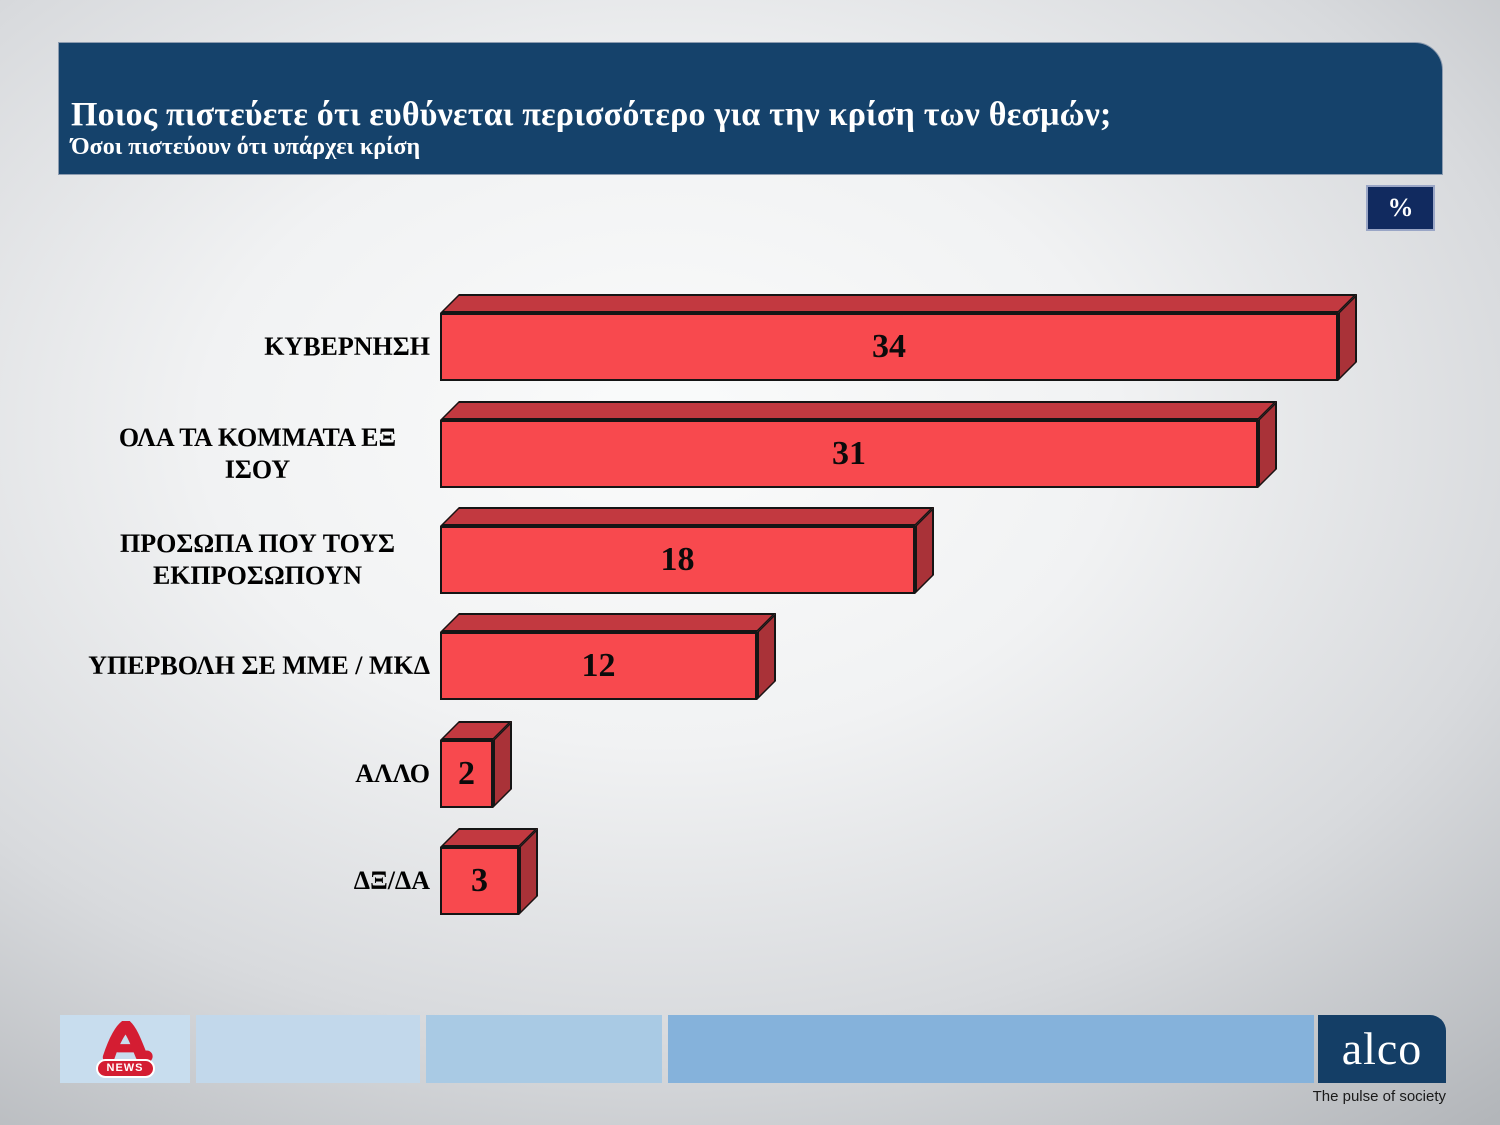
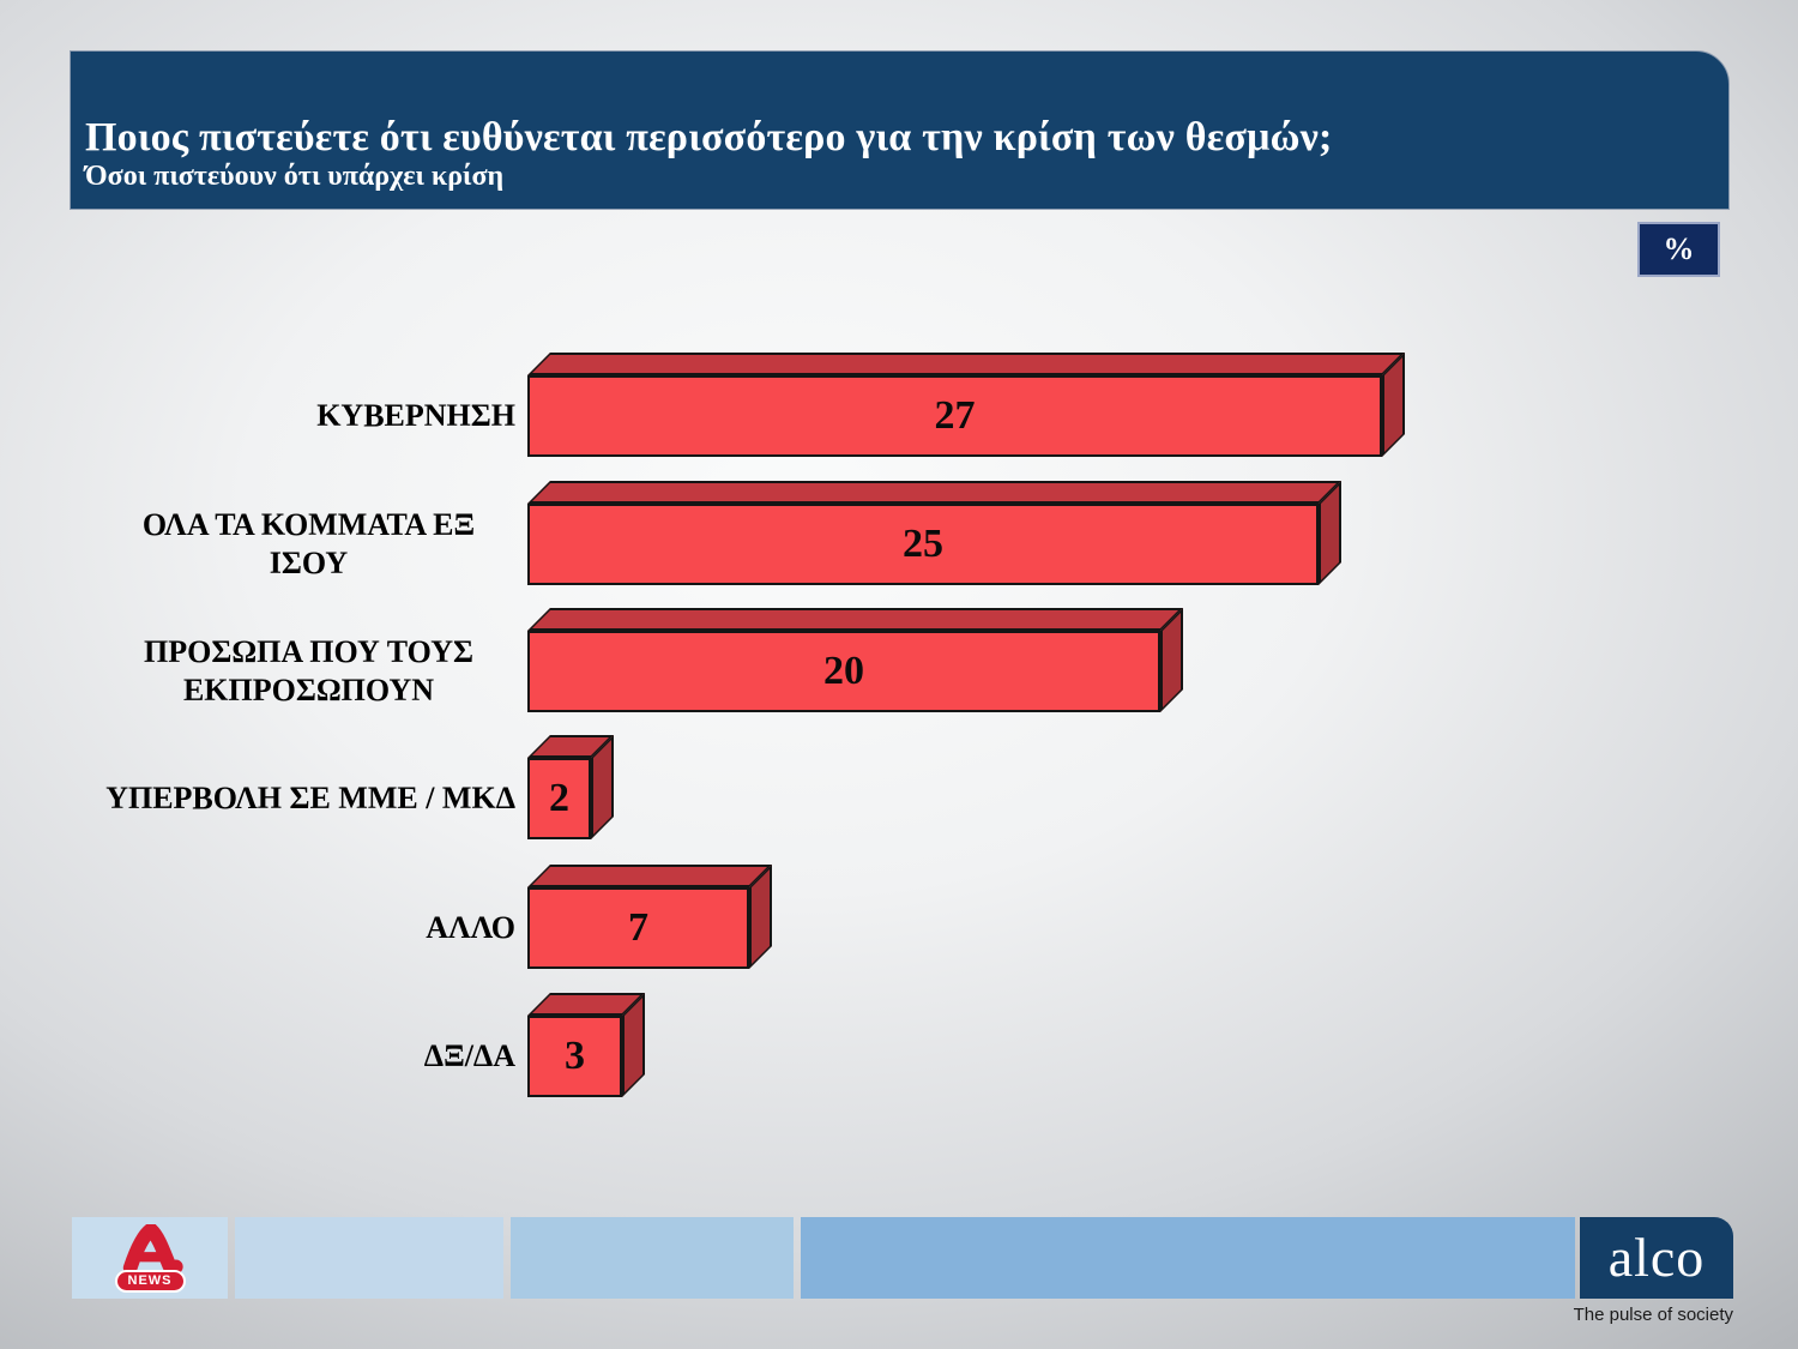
ΚΥΒΕΡΝΗΣΗ: 34 -> 27
ΟΛΑ ΤΑ ΚΟΜΜΑΤΑ ΕΞ ΙΣΟΥ: 31 -> 25
ΠΡΟΣΩΠΑ ΠΟΥ ΤΟΥΣ ΕΚΠΡΟΣΩΠΟΥΝ: 18 -> 20
ΥΠΕΡΒΟΛΗ ΣΕ ΜΜΕ / ΜΚΔ: 12 -> 2
ΑΛΛΟ: 2 -> 7
